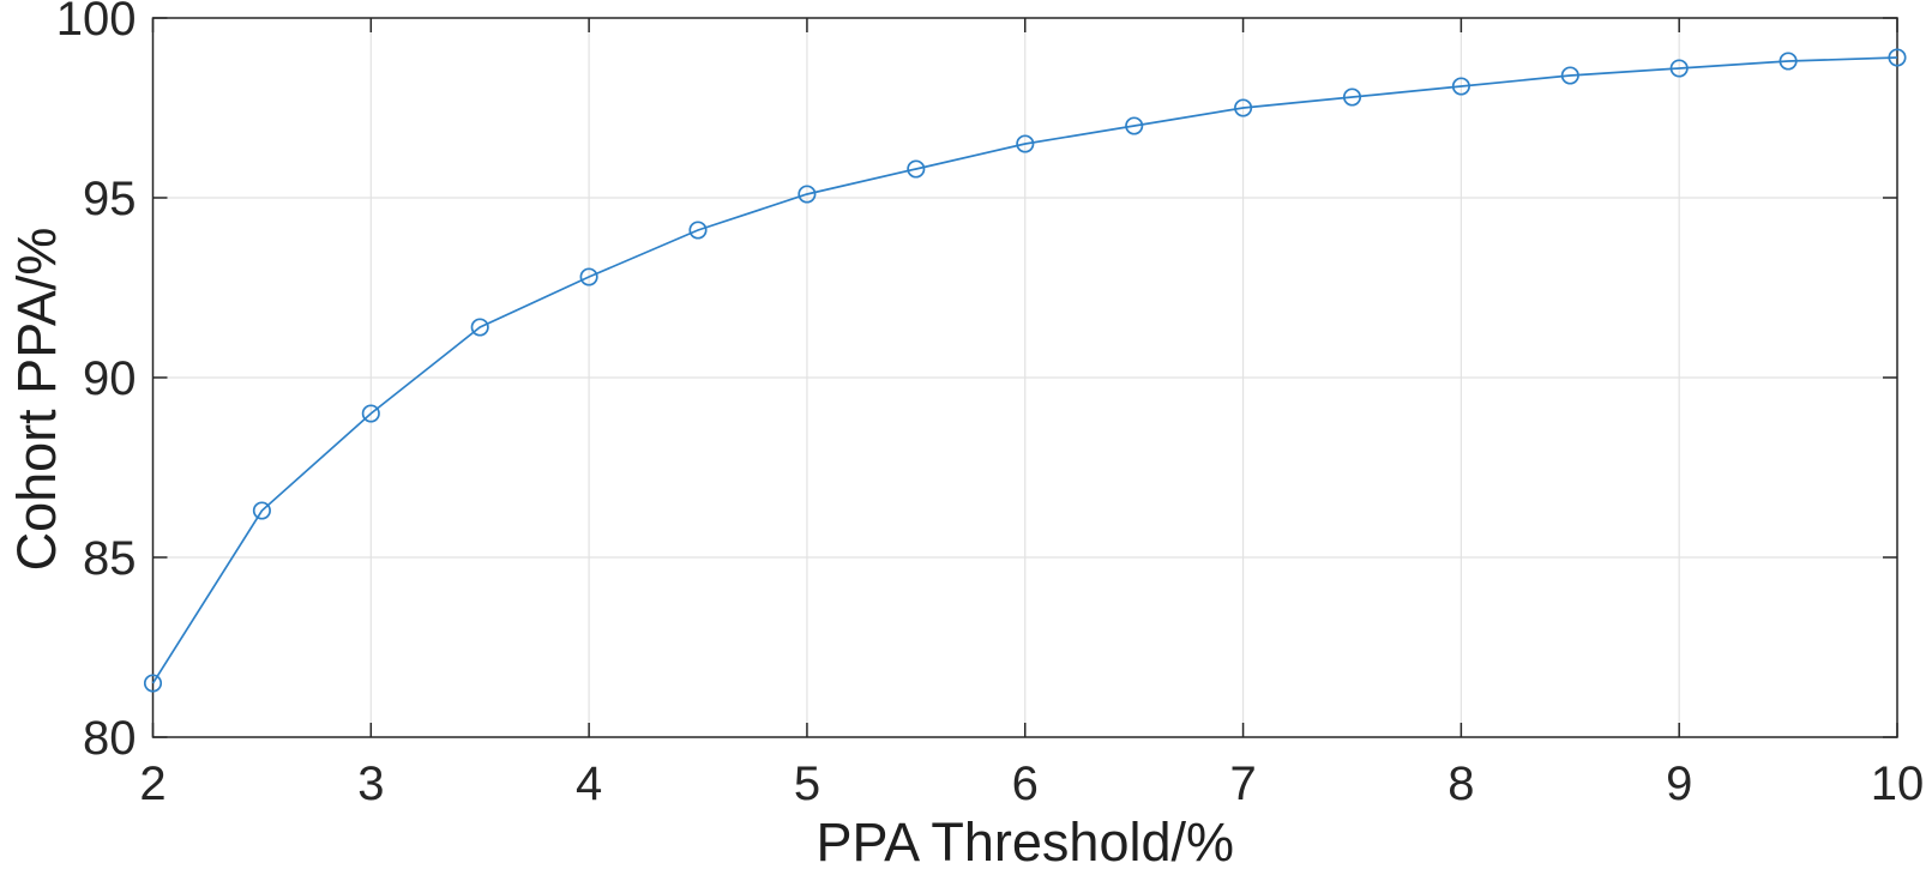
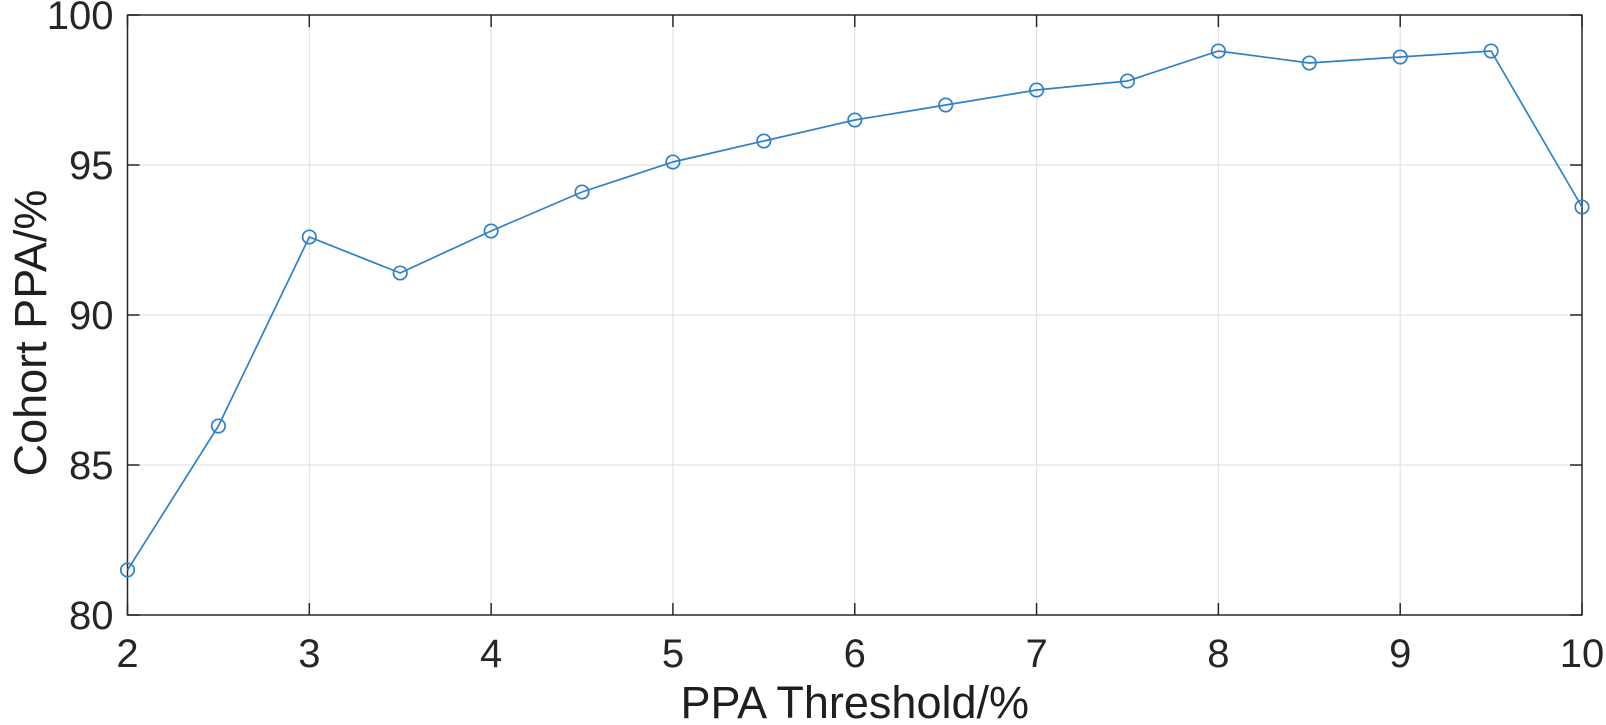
3: 89.0 -> 92.6
8: 98.1 -> 98.8
10: 98.9 -> 93.6
